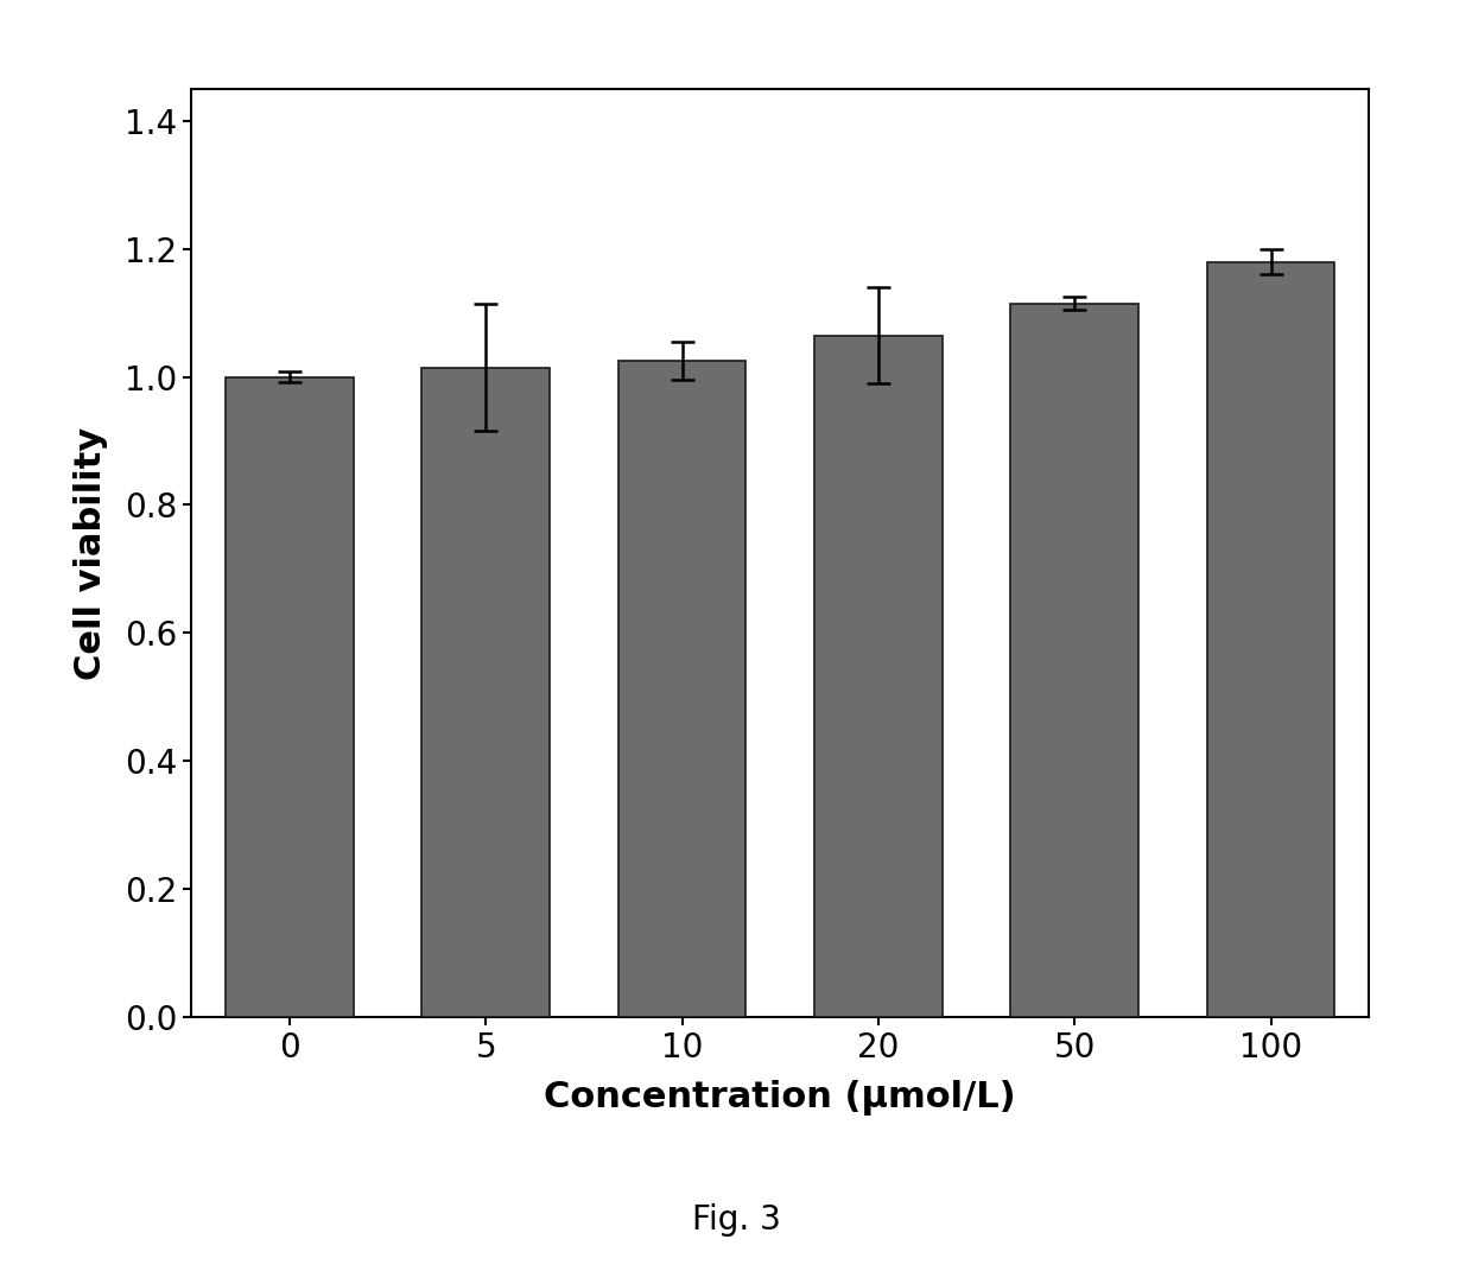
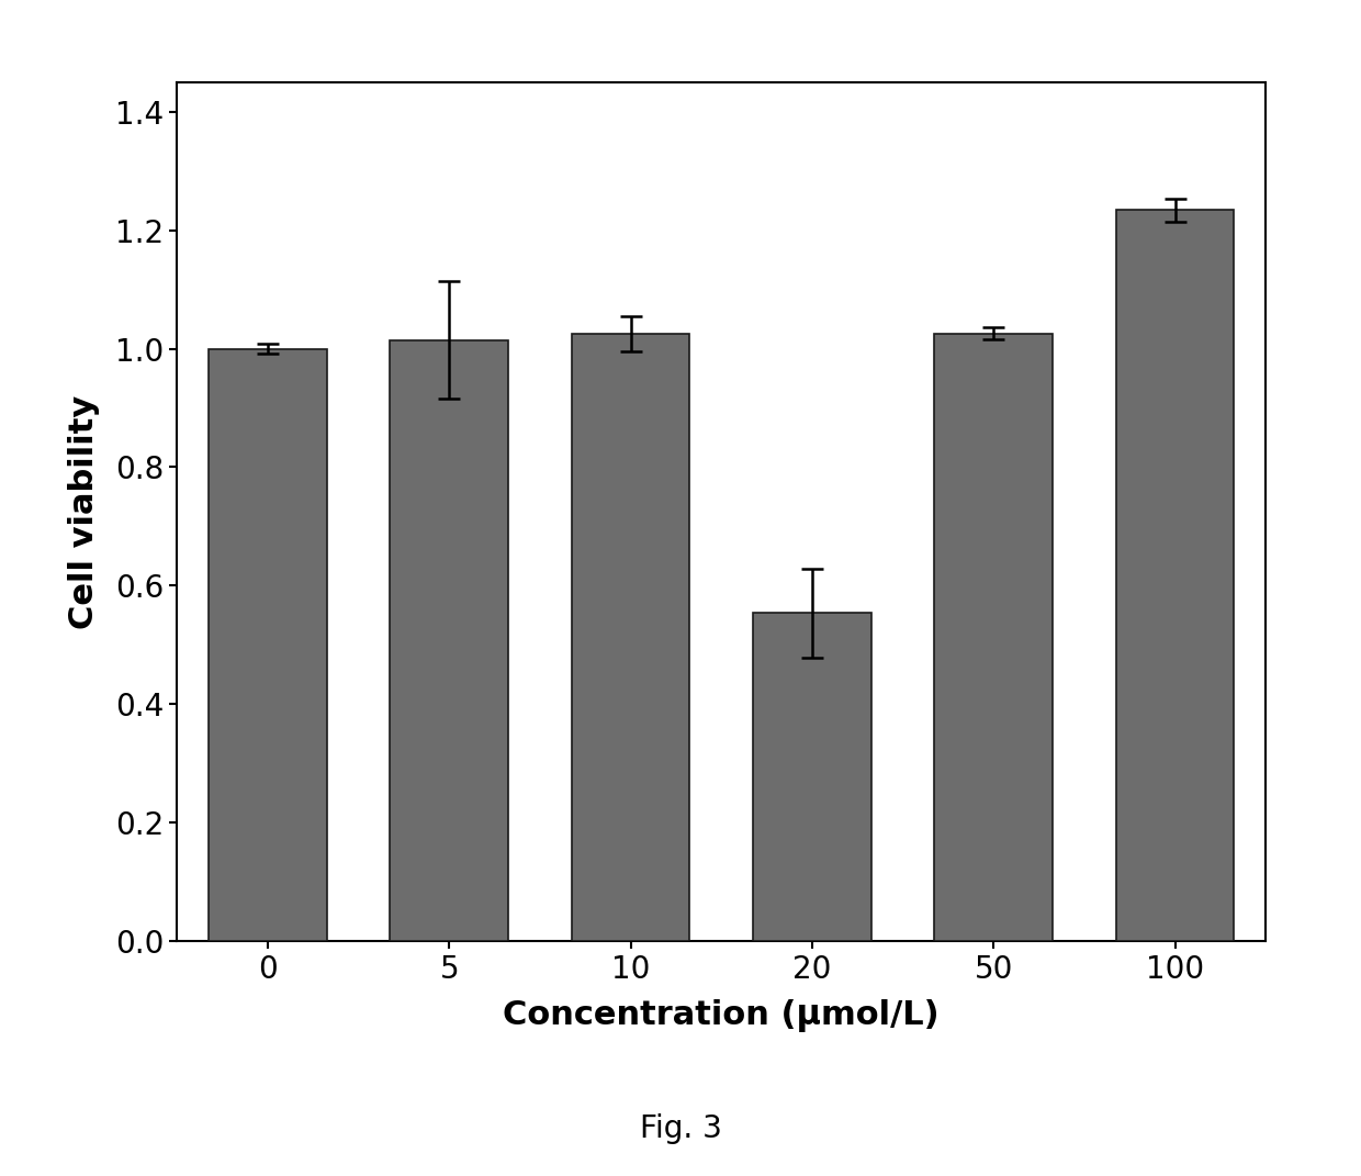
20: 1.065 -> 0.554
50: 1.115 -> 1.026
100: 1.180 -> 1.234
